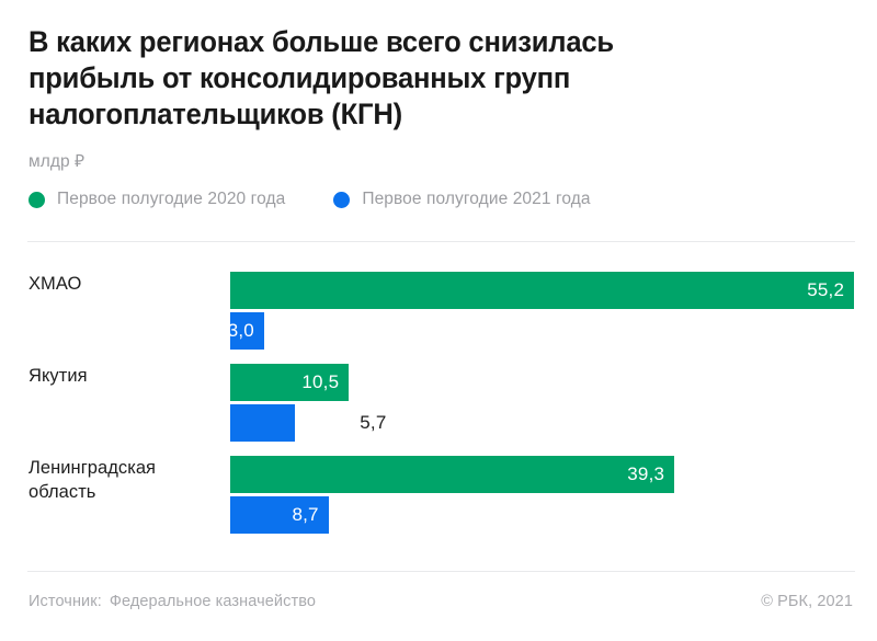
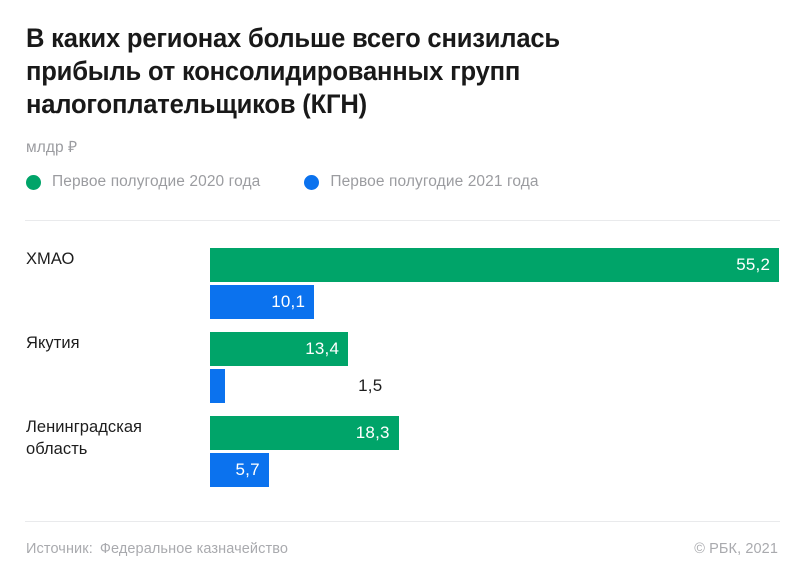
Первое полугодие 2021 года/ХМАО: 3,0 -> 10,1
Первое полугодие 2020 года/Якутия: 10,5 -> 13,4
Первое полугодие 2021 года/Якутия: 5,7 -> 1,5
Первое полугодие 2020 года/Ленинградская область: 39,3 -> 18,3
Первое полугодие 2021 года/Ленинградская область: 8,7 -> 5,7
